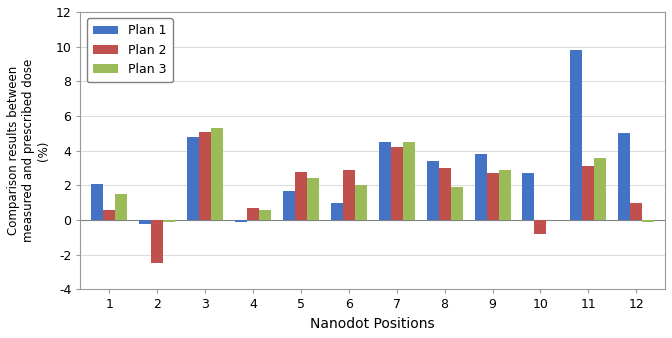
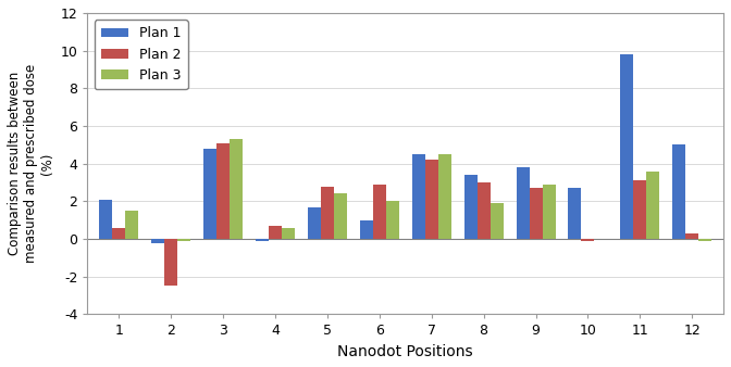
Plan 2/10: -0.8 -> -0.1
Plan 2/12: 1.0 -> 0.3
